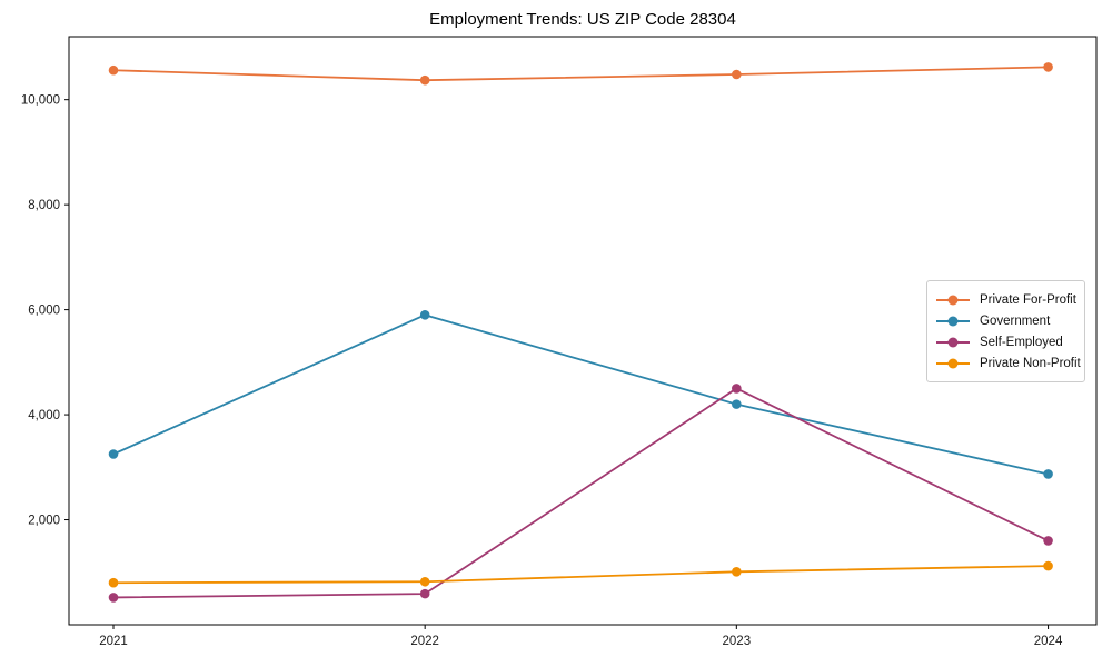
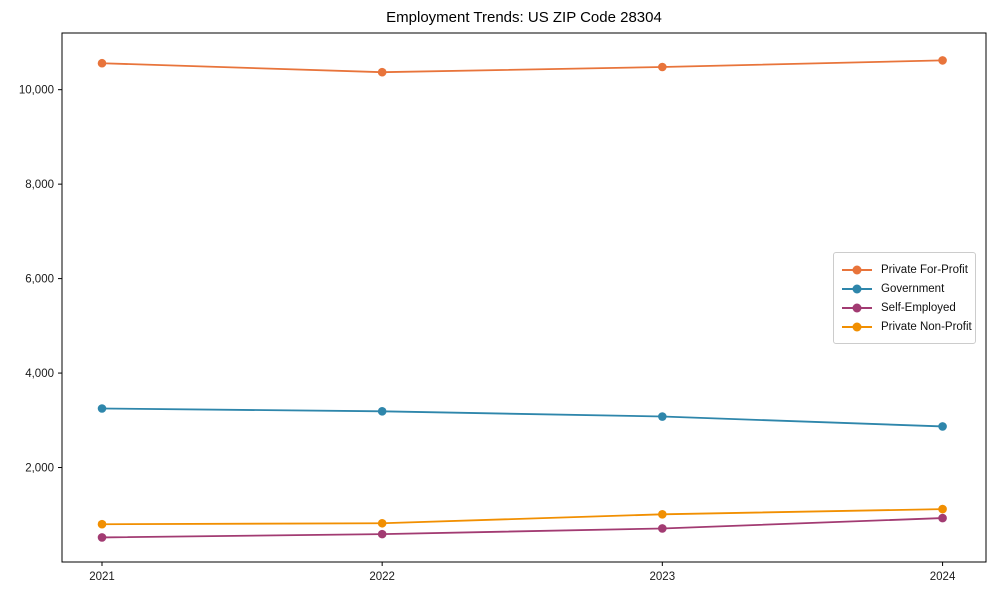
Government/2022: 5900 -> 3200
Government/2023: 4200 -> 3100
Self-Employed/2023: 4500 -> 700
Self-Employed/2024: 1600 -> 900
